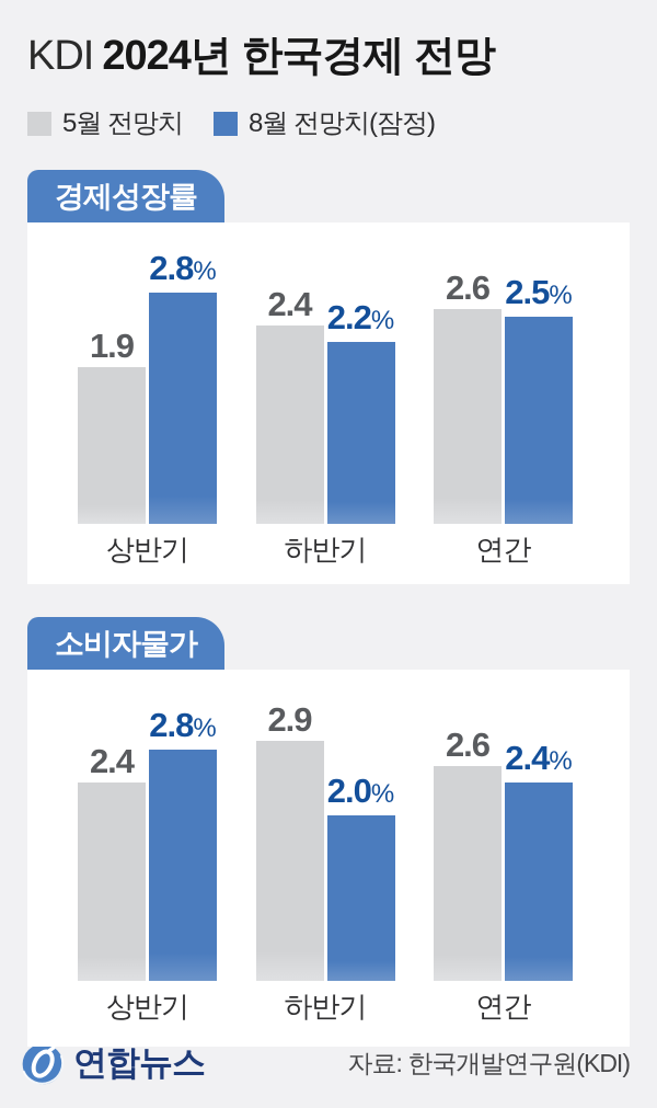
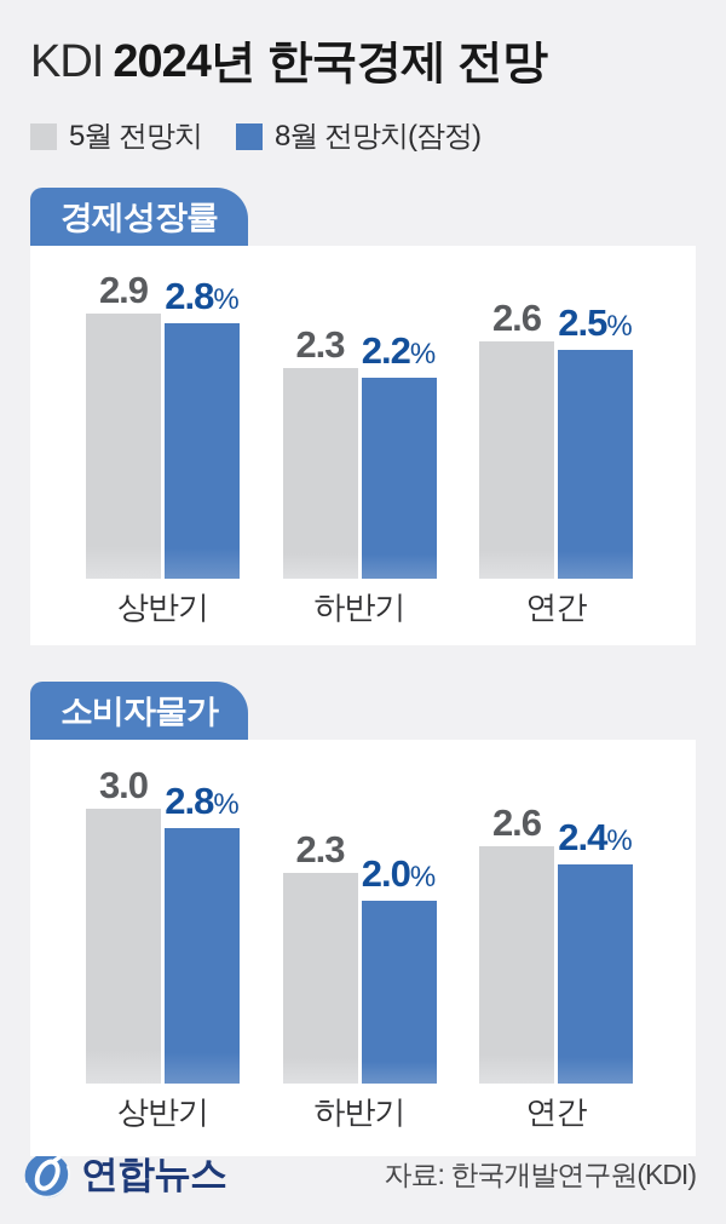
경제성장률/5월 전망치/상반기: 1.9 -> 2.9
경제성장률/5월 전망치/하반기: 2.4 -> 2.3
소비자물가/5월 전망치/상반기: 2.4 -> 3.0
소비자물가/5월 전망치/하반기: 2.9 -> 2.3
